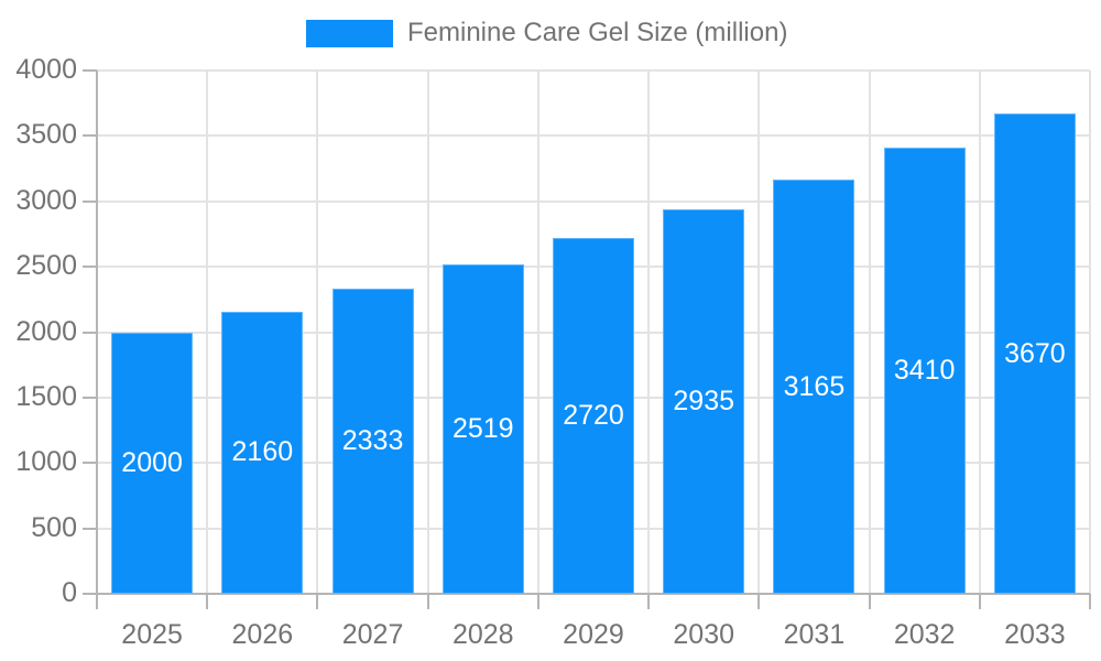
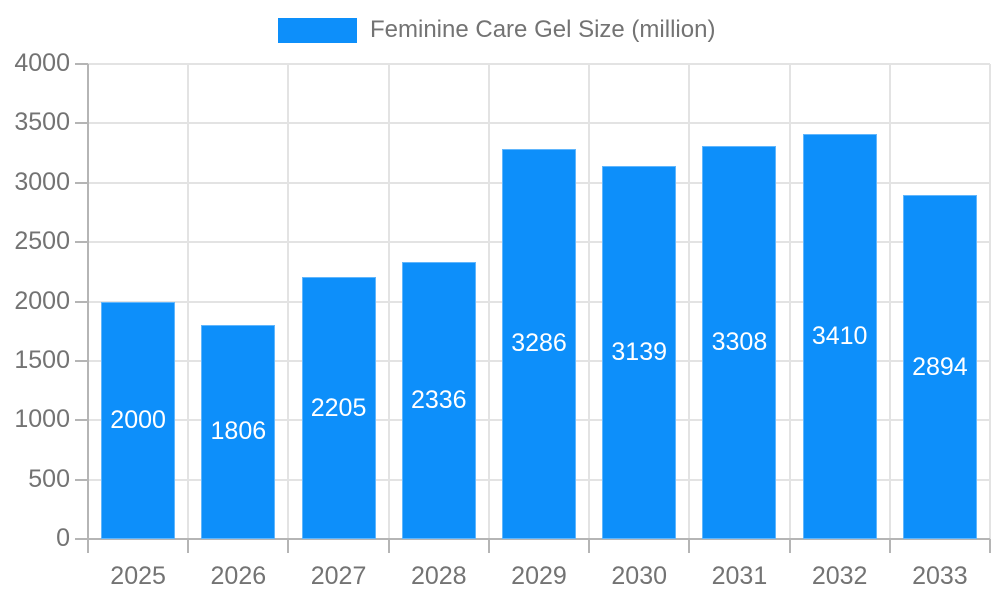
2026: 2160 -> 1806
2027: 2333 -> 2205
2028: 2519 -> 2336
2029: 2720 -> 3286
2030: 2935 -> 3139
2031: 3165 -> 3308
2033: 3670 -> 2894
